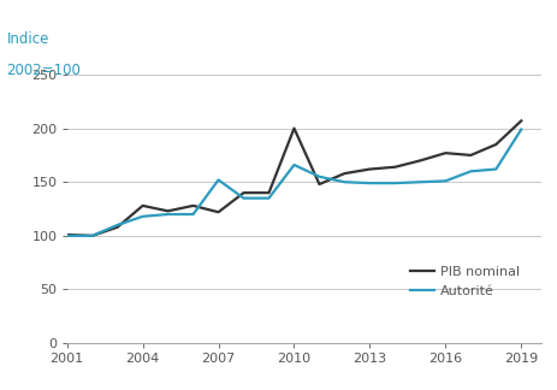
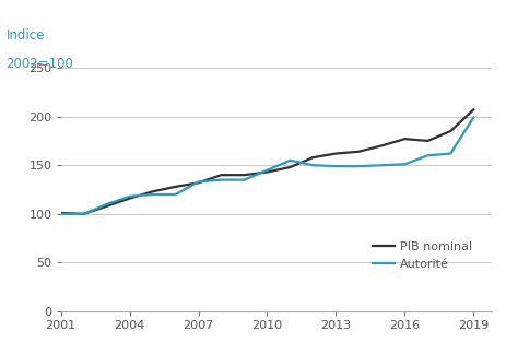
PIB nominal/2004: 128 -> 116
Autorité/2007: 152 -> 133
PIB nominal/2007: 122 -> 132
Autorité/2010: 166 -> 145
PIB nominal/2010: 200 -> 143
